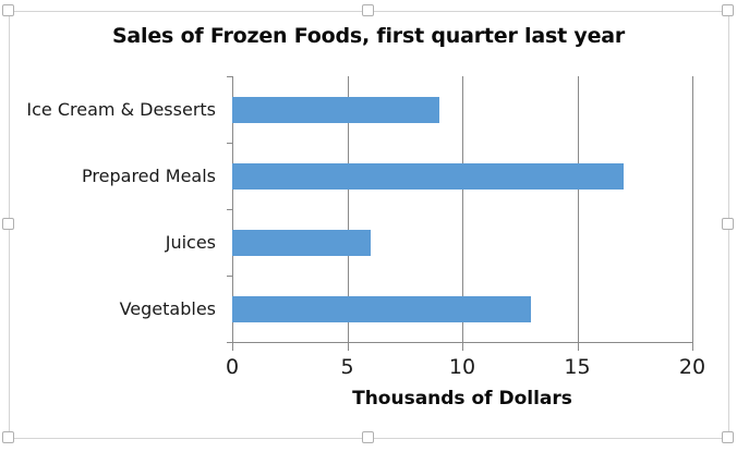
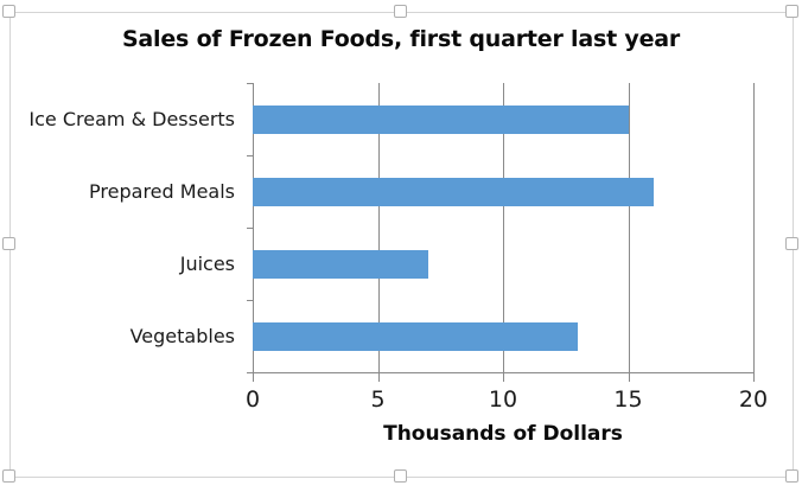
Ice Cream & Desserts: 9 -> 15
Prepared Meals: 17 -> 16
Juices: 6 -> 7
